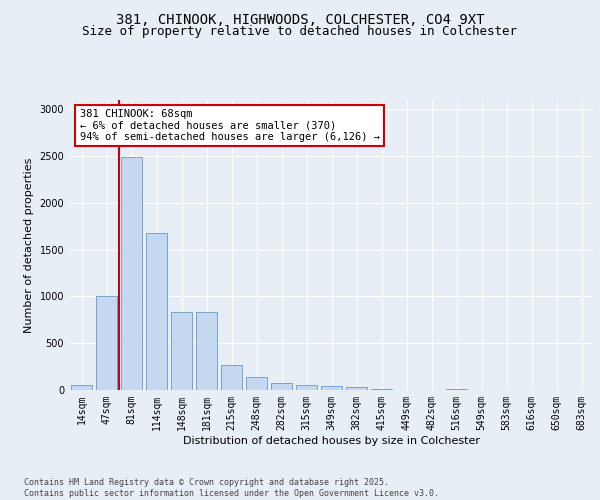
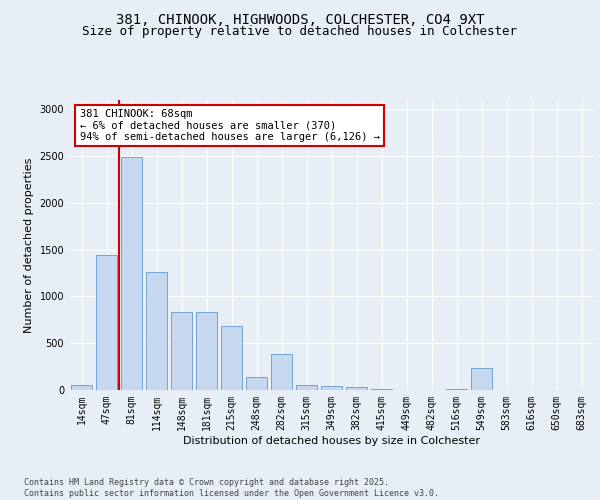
47sqm: 1000 -> 1440
114sqm: 1680 -> 1260
215sqm: 270 -> 680
282sqm: 80 -> 380
549sqm: 0 -> 240
